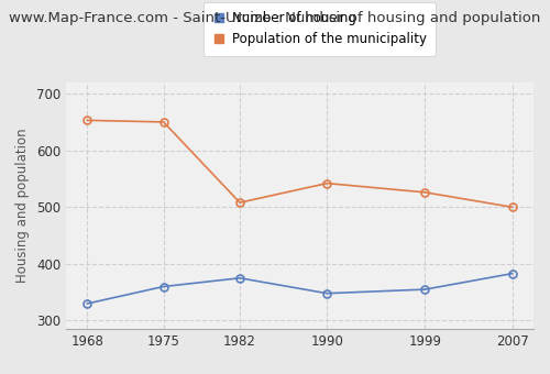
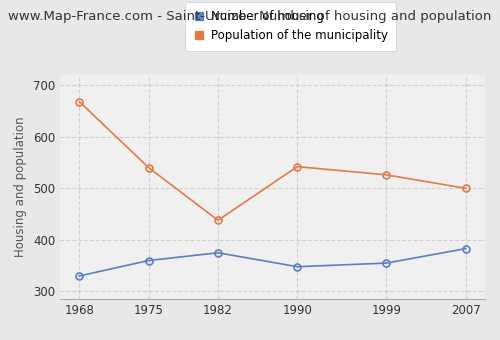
Population of the municipality/1968: 653 -> 668
Population of the municipality/1975: 650 -> 540
Population of the municipality/1982: 508 -> 438
